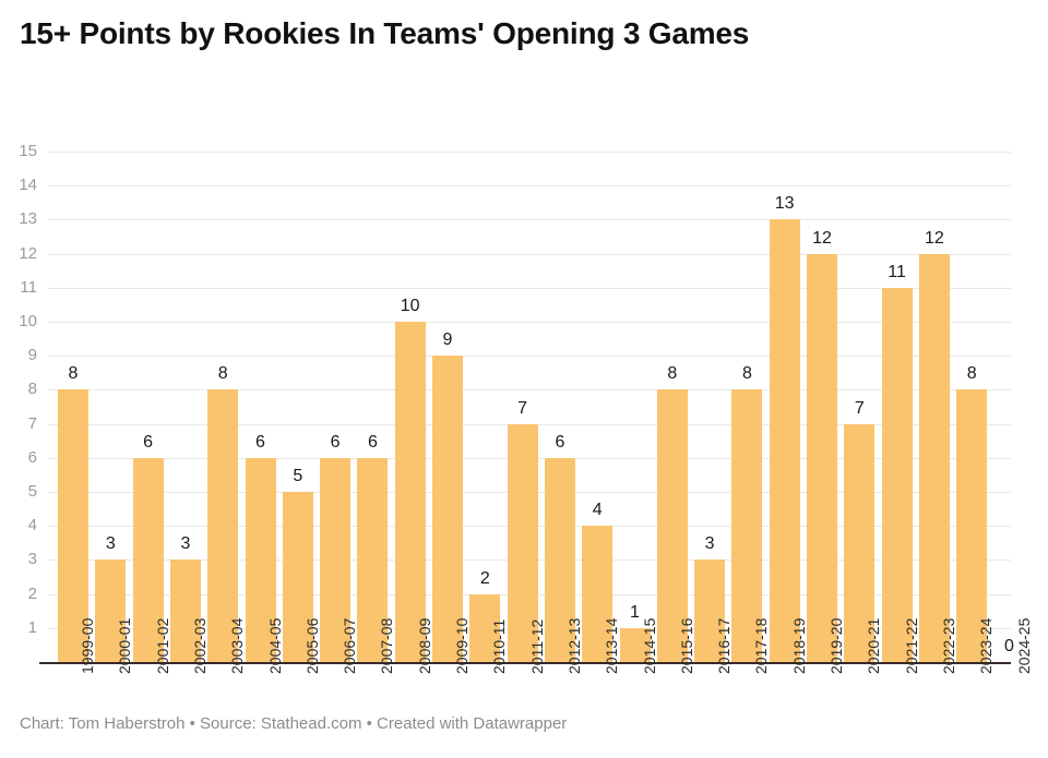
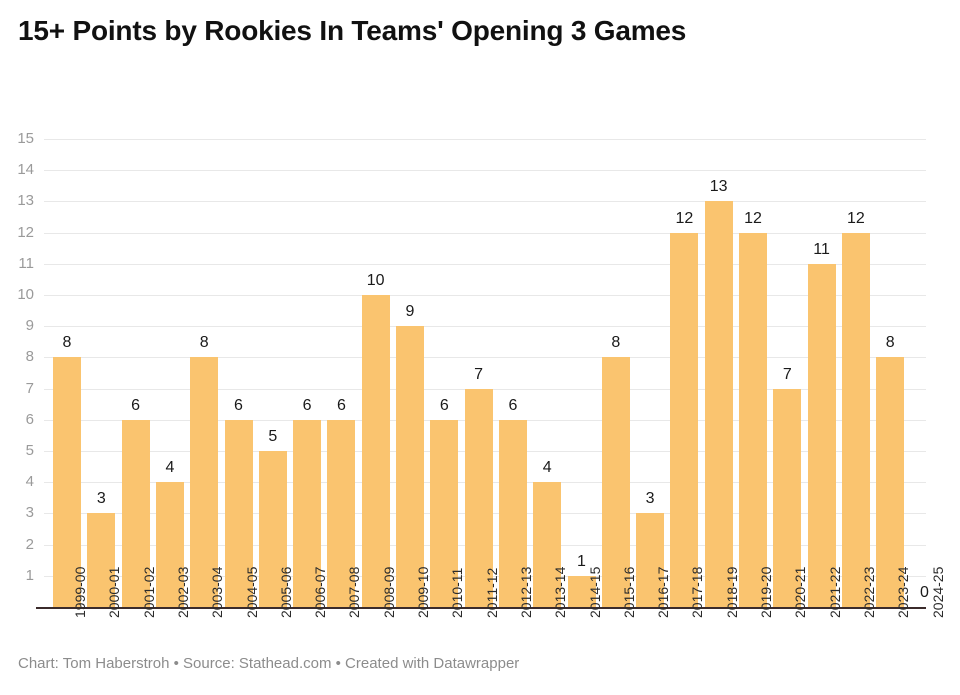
2002-03: 3 -> 4
2010-11: 2 -> 6
2017-18: 8 -> 12
